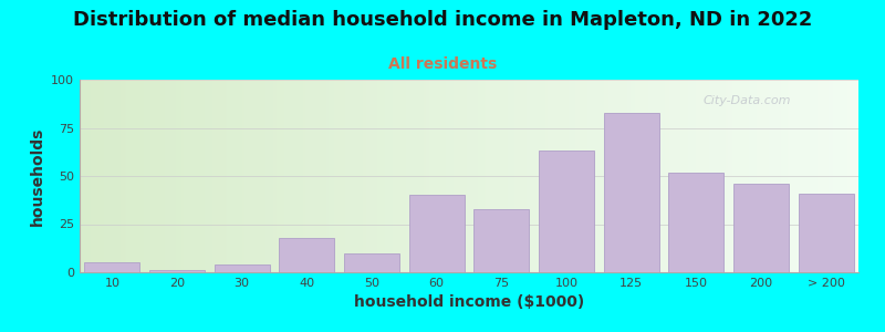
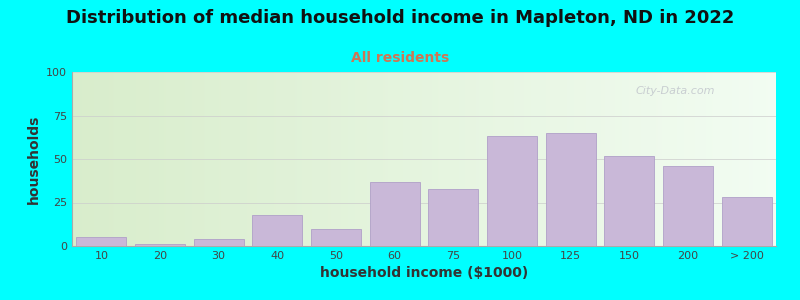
60: 40 -> 37
125: 83 -> 65
> 200: 41 -> 28
